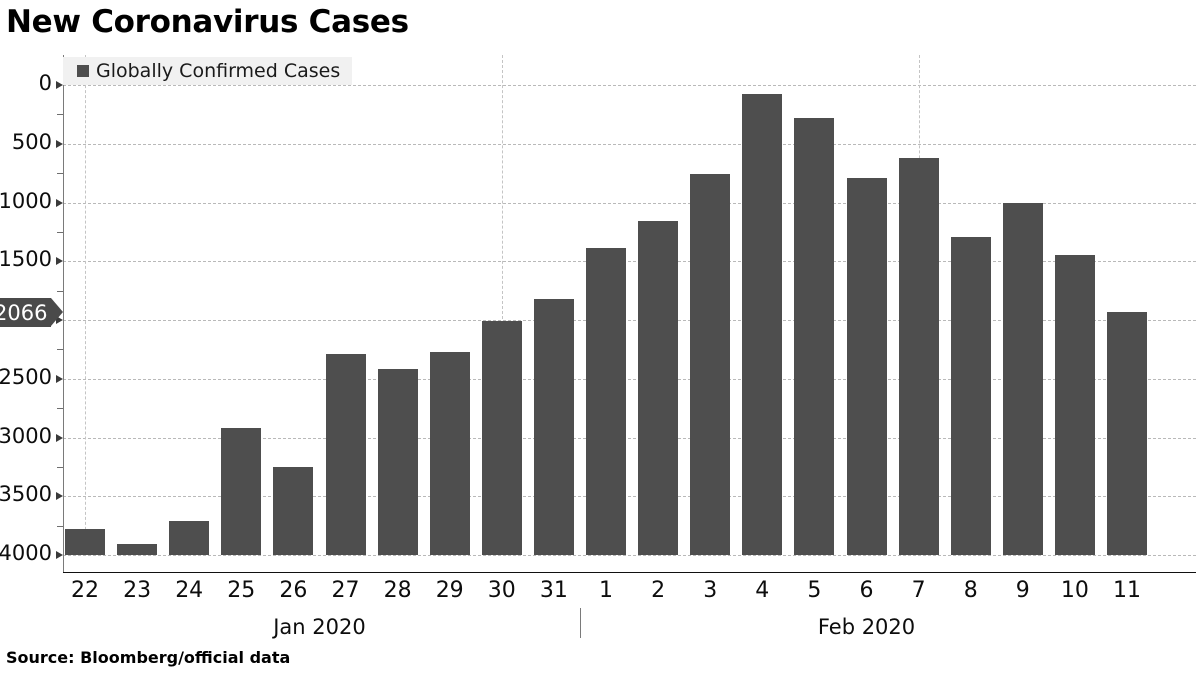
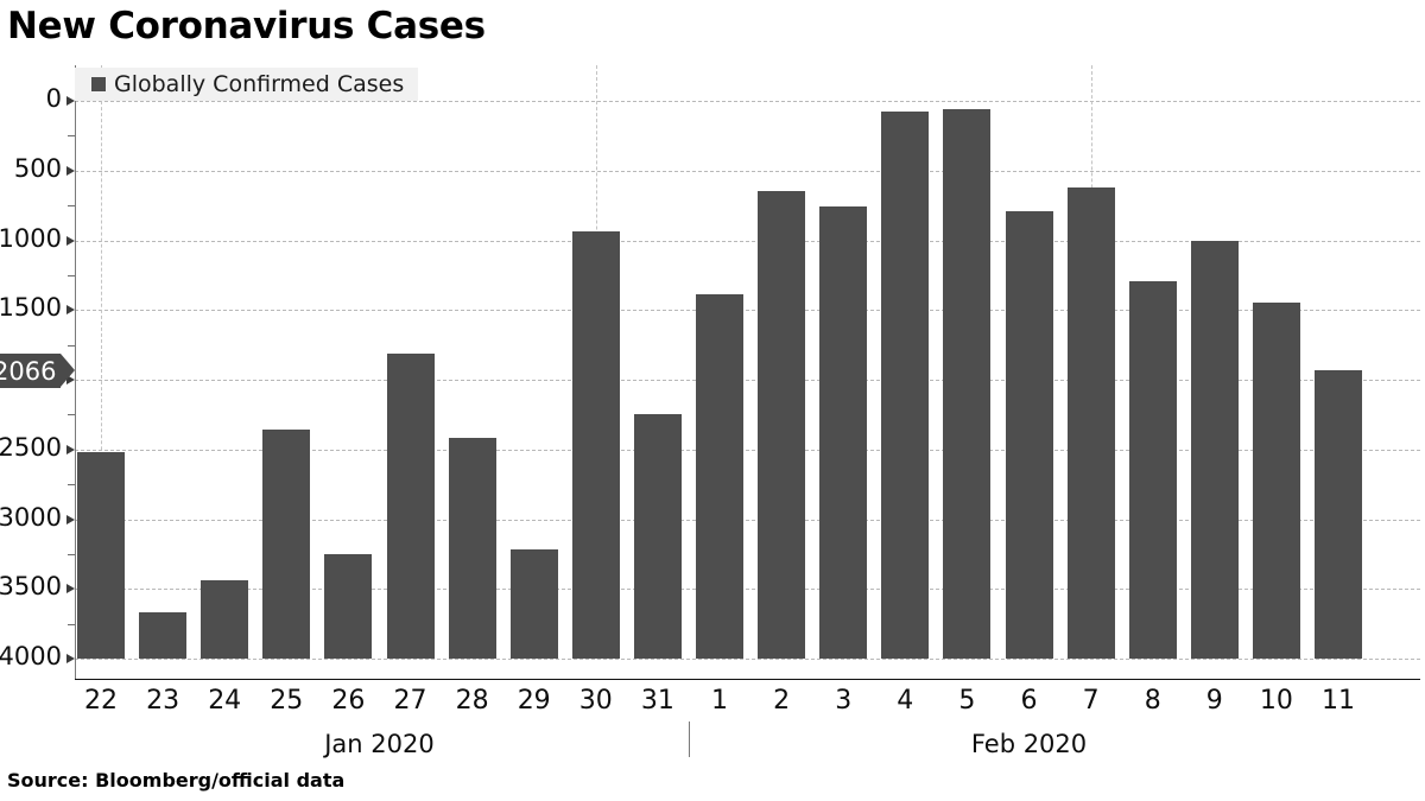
22: 220 -> 1480
23: 90 -> 330
24: 290 -> 560
25: 1080 -> 1640
27: 1710 -> 2190
29: 1730 -> 780
30: 1990 -> 3060
31: 2180 -> 1750
2: 2840 -> 3350
5: 3720 -> 3940
